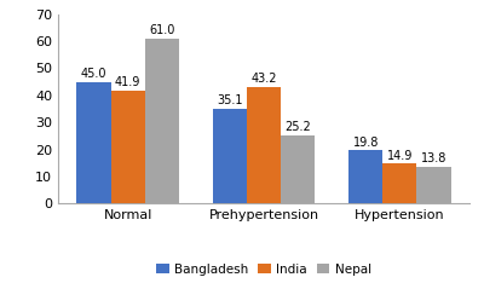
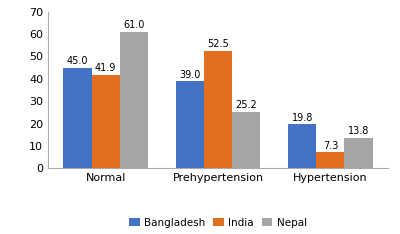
Bangladesh/Prehypertension: 35.1 -> 39.0
India/Prehypertension: 43.2 -> 52.5
India/Hypertension: 14.9 -> 7.3
